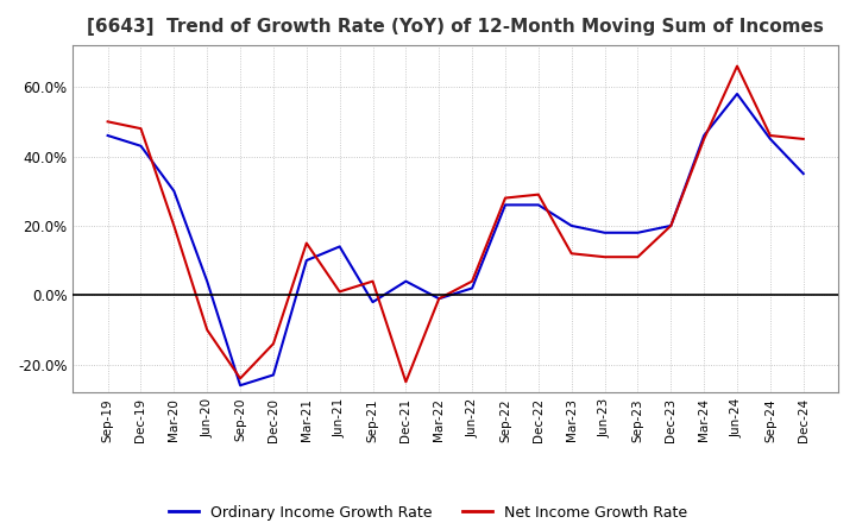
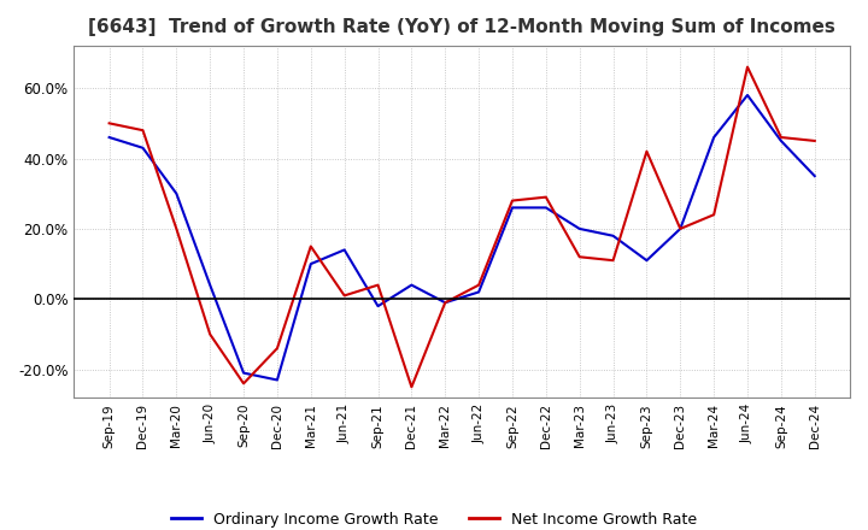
Ordinary Income Growth Rate/Sep-20: -26% -> -21%
Ordinary Income Growth Rate/Sep-23: 18% -> 11%
Net Income Growth Rate/Sep-23: 11% -> 42%
Net Income Growth Rate/Mar-24: 45% -> 24%
